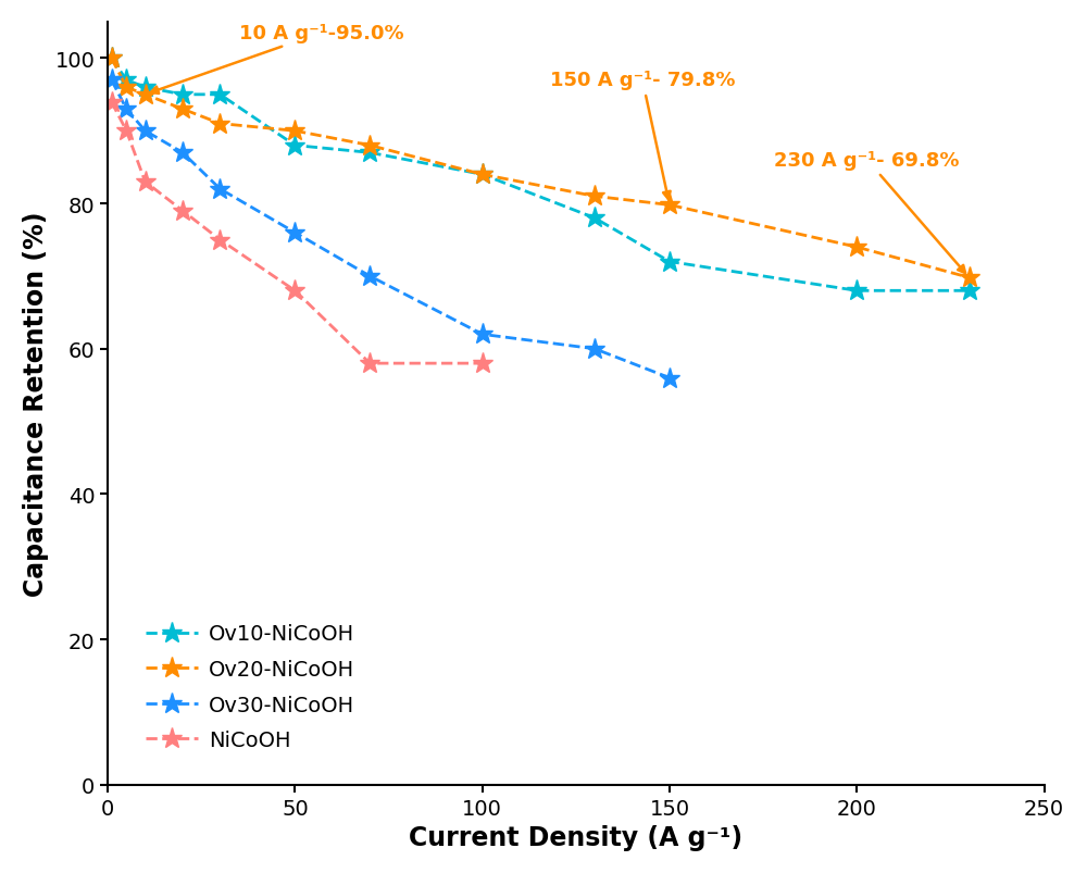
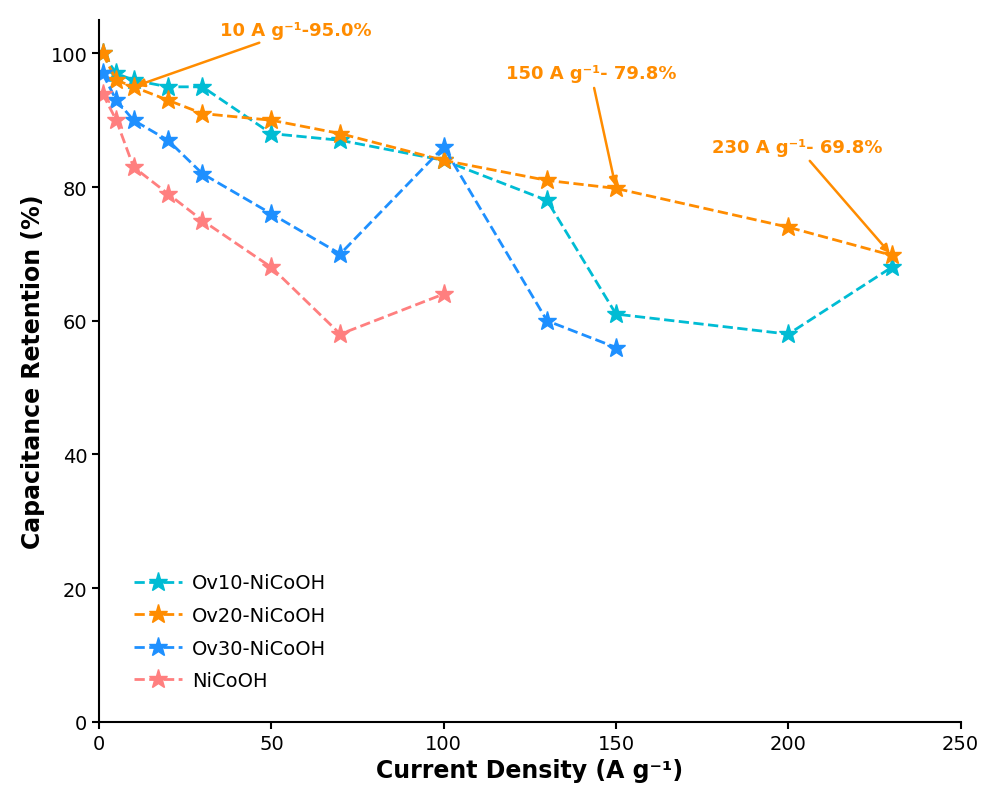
Ov30-NiCoOH/100: 62 -> 86
NiCoOH/100: 58 -> 64
Ov10-NiCoOH/150: 72 -> 61
Ov10-NiCoOH/200: 68 -> 58
